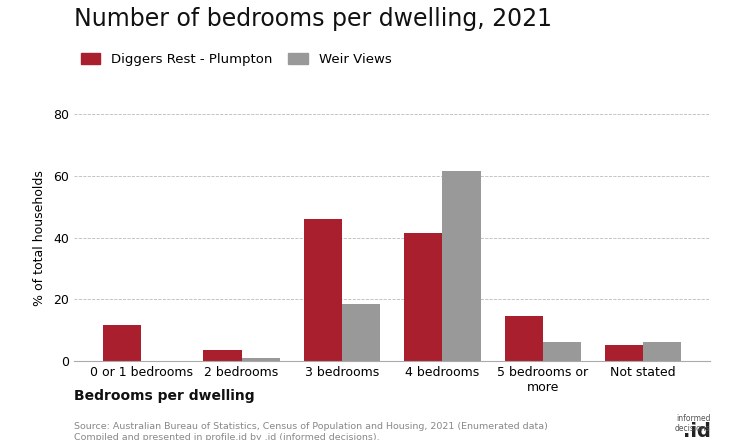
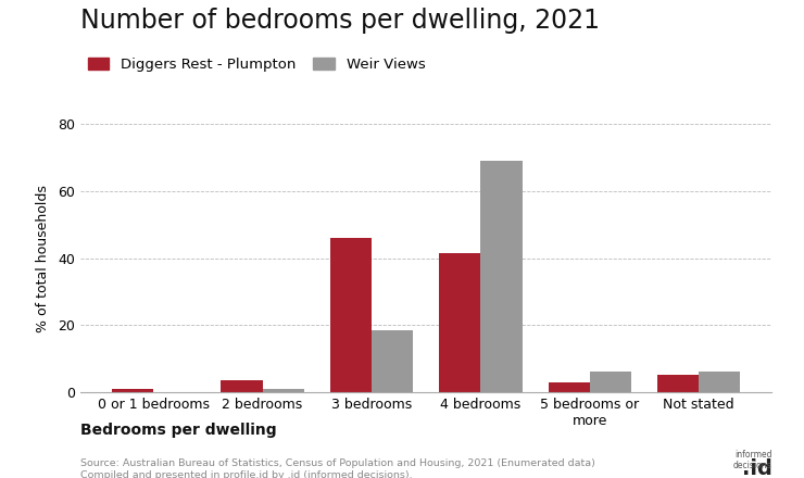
Diggers Rest - Plumpton/0 or 1 bedrooms: 11.5 -> 0.8
Weir Views/4 bedrooms: 61.5 -> 69.0
Diggers Rest - Plumpton/5 bedrooms or more: 14.5 -> 3.0
